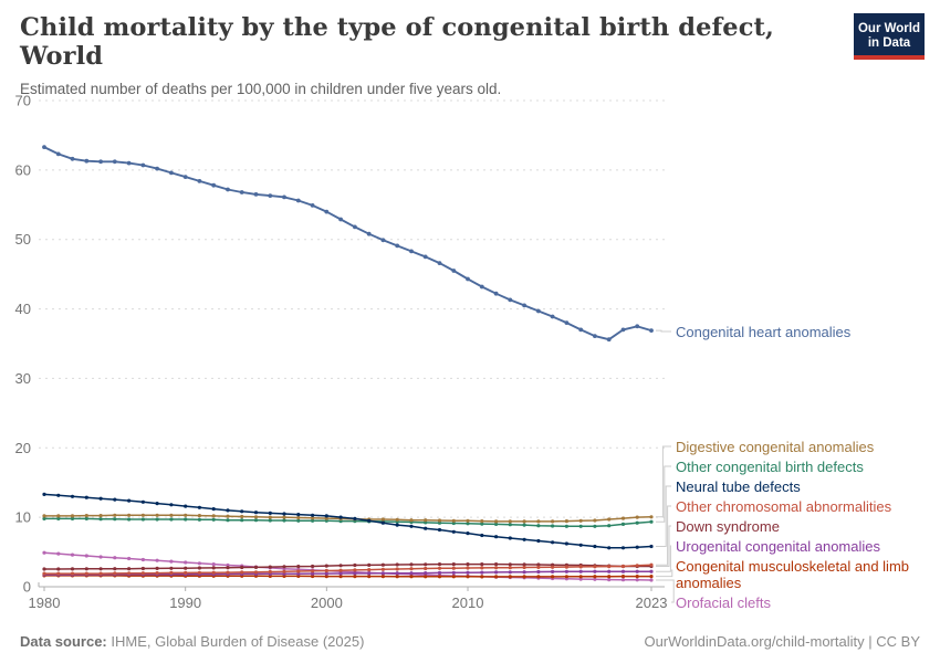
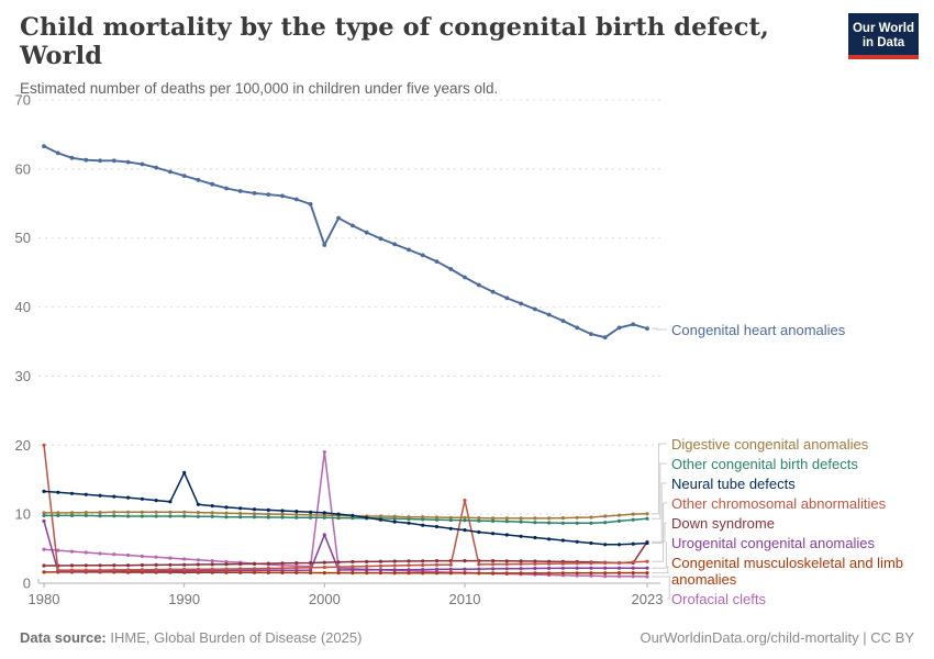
Other chromosomal abnormalities/1980: 2 -> 20
Urogenital congenital anomalies/1980: 2 -> 9
Neural tube defects/1990: 12 -> 16
Congenital heart anomalies/2000: 54 -> 49
Urogenital congenital anomalies/2000: 2 -> 7
Orofacial clefts/2000: 2 -> 19
Other chromosomal abnormalities/2010: 3 -> 12
Down syndrome/2023: 3 -> 6
